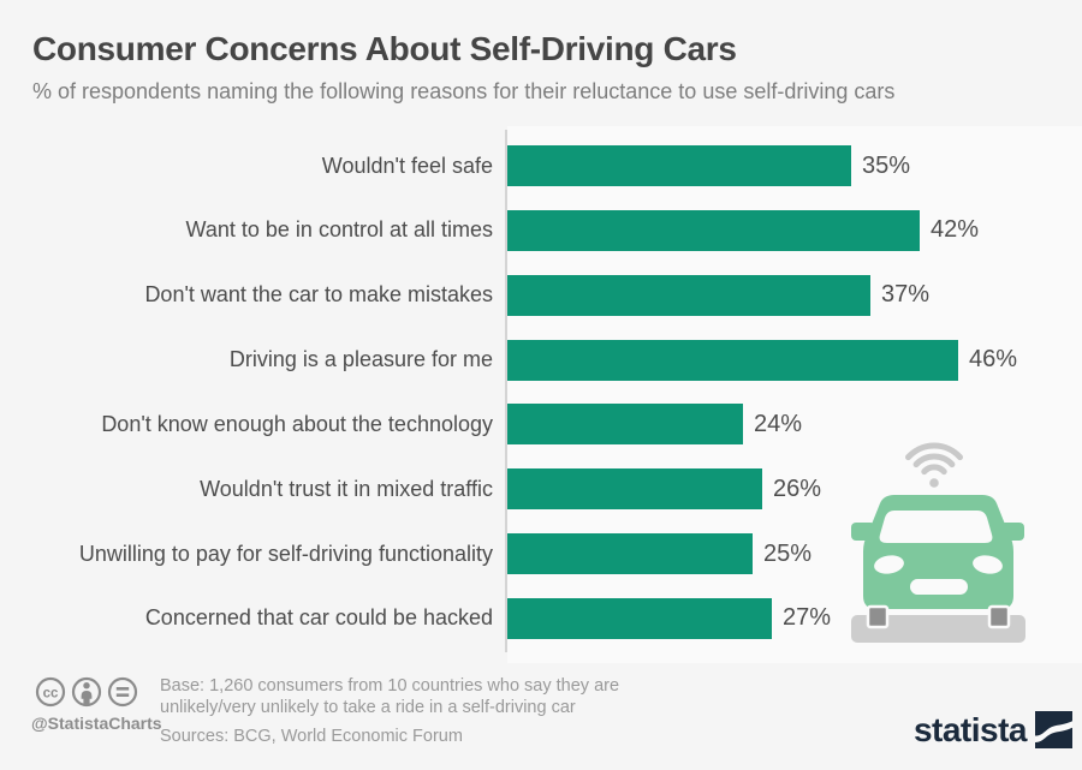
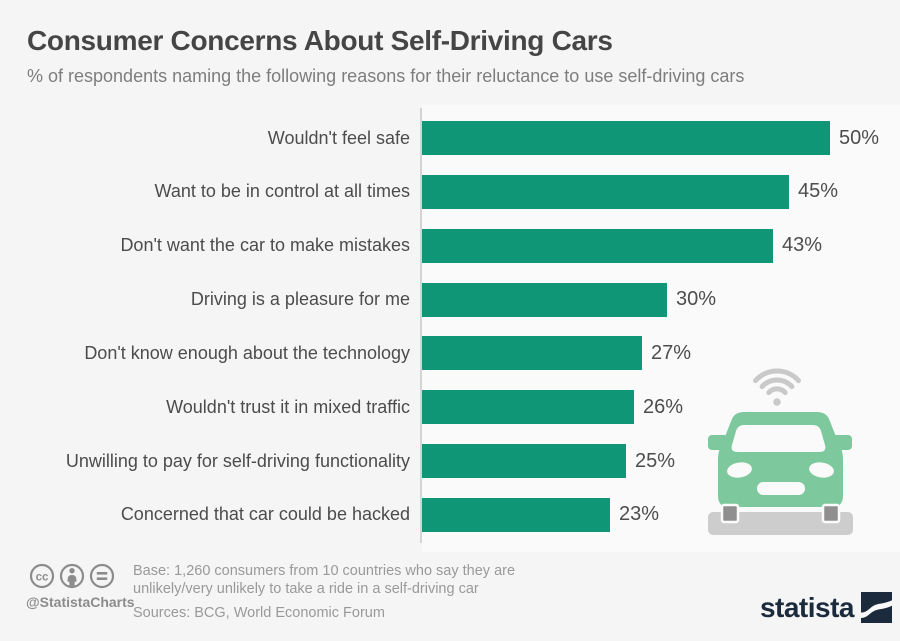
Wouldn't feel safe: 35% -> 50%
Want to be in control at all times: 42% -> 45%
Don't want the car to make mistakes: 37% -> 43%
Driving is a pleasure for me: 46% -> 30%
Don't know enough about the technology: 24% -> 27%
Concerned that car could be hacked: 27% -> 23%
